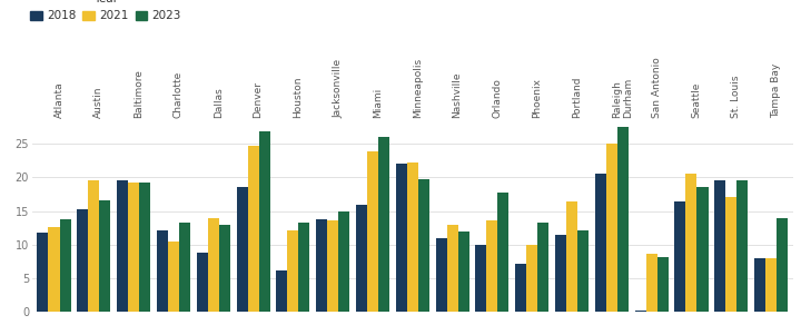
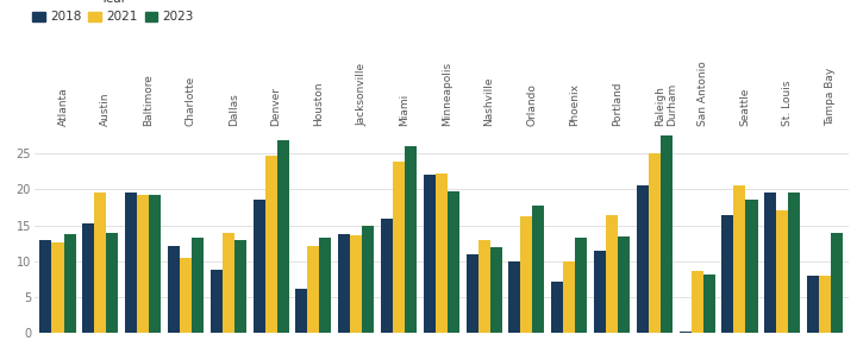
2018/Atlanta: 11.8 -> 13.0
2023/Austin: 16.6 -> 14.0
2021/Orlando: 13.6 -> 16.3
2023/Portland: 12.2 -> 13.5
